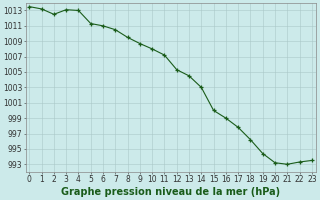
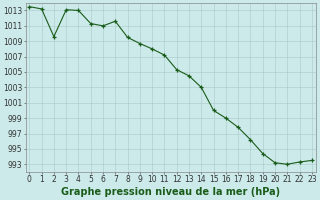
2: 1012.5 -> 1009.6
7: 1010.5 -> 1011.6
